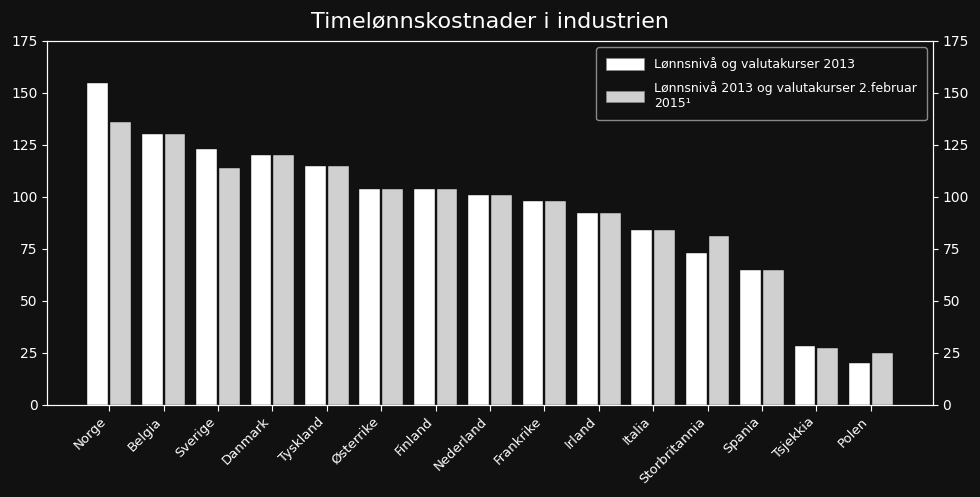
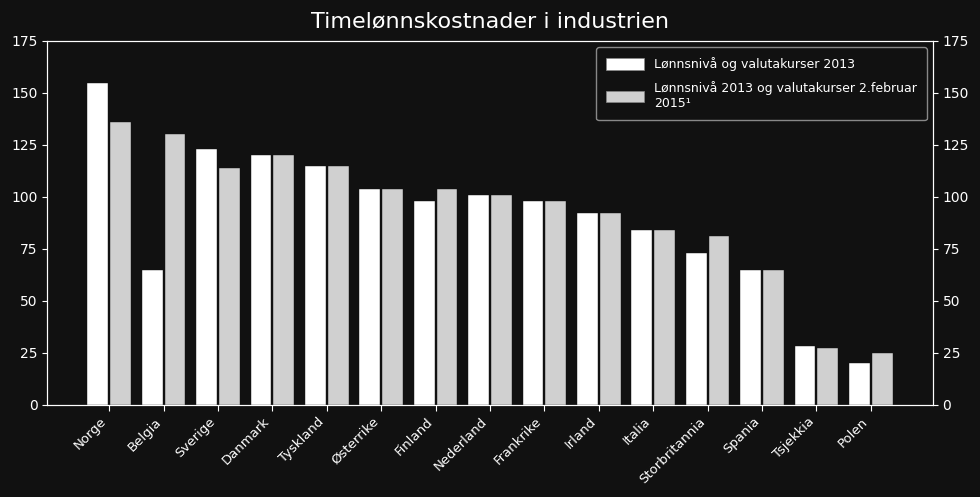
Lønnsnivå og valutakurser 2013/Belgia: 130 -> 65
Lønnsnivå og valutakurser 2013/Finland: 104 -> 98
